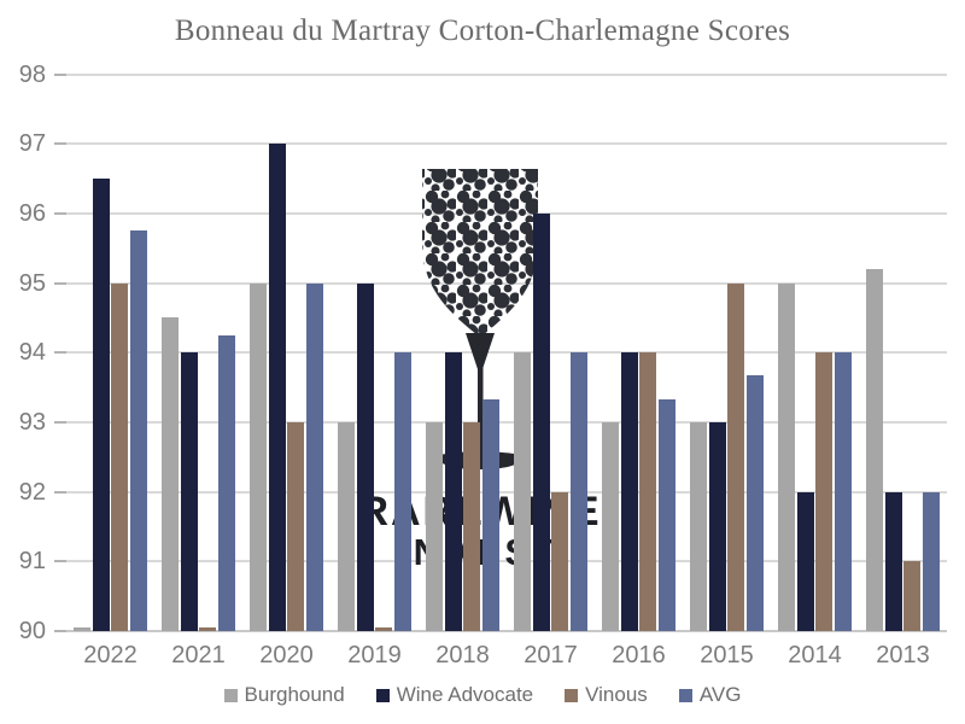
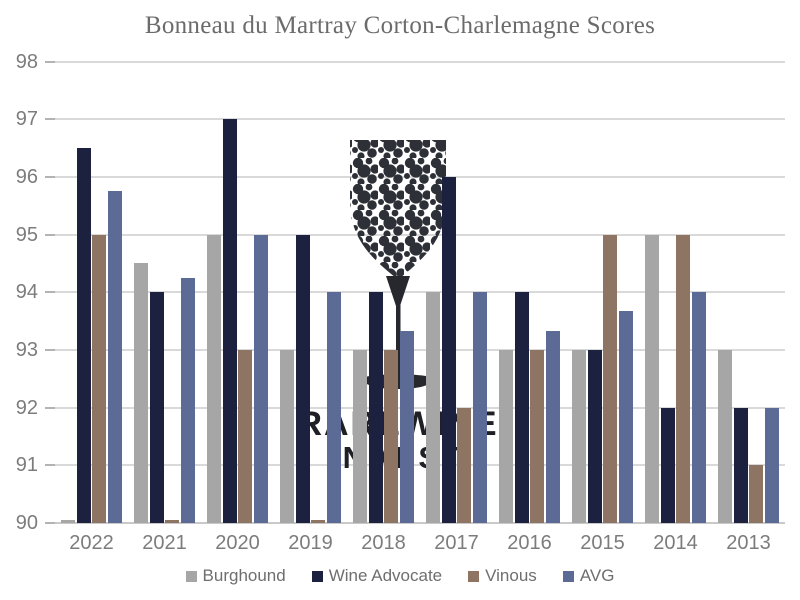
Vinous/2016: 94 -> 93
Vinous/2014: 94 -> 95
Burghound/2013: 95.2 -> 93.0
